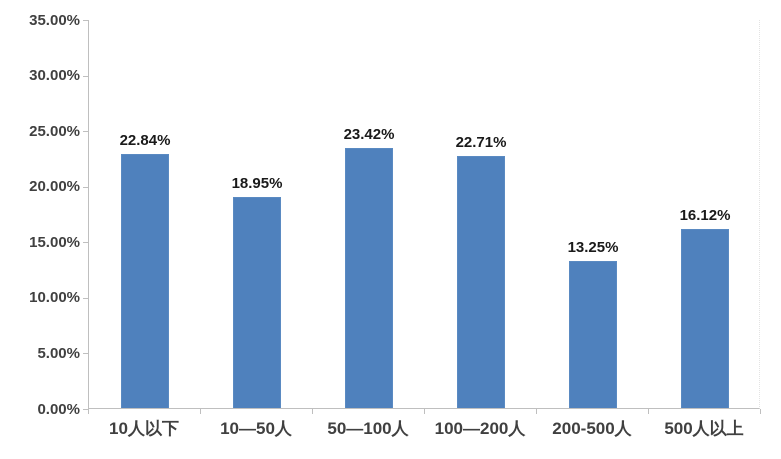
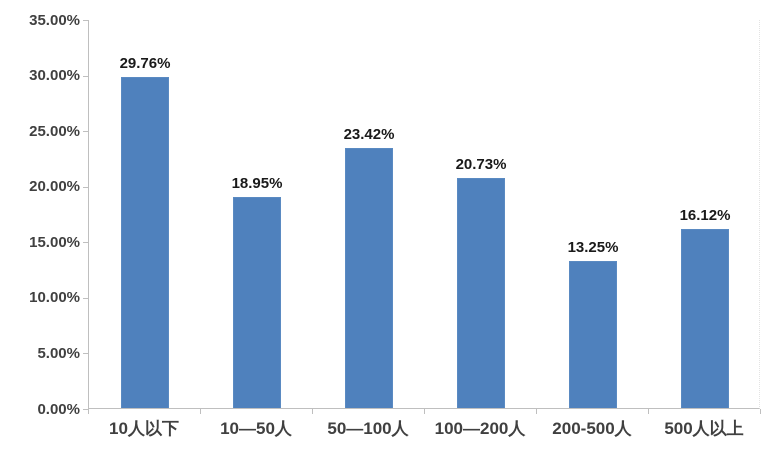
10人以下: 22.84% -> 29.76%
100—200人: 22.71% -> 20.73%
